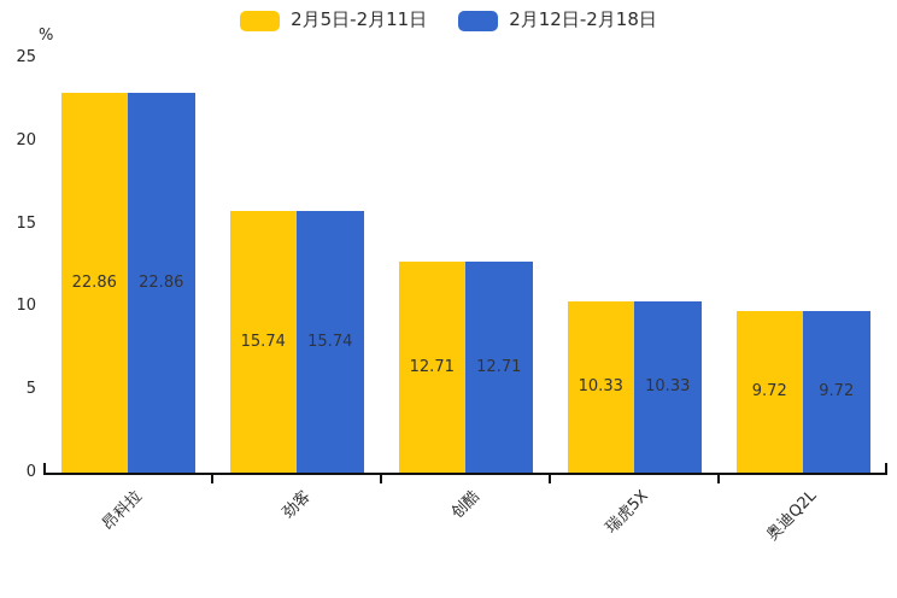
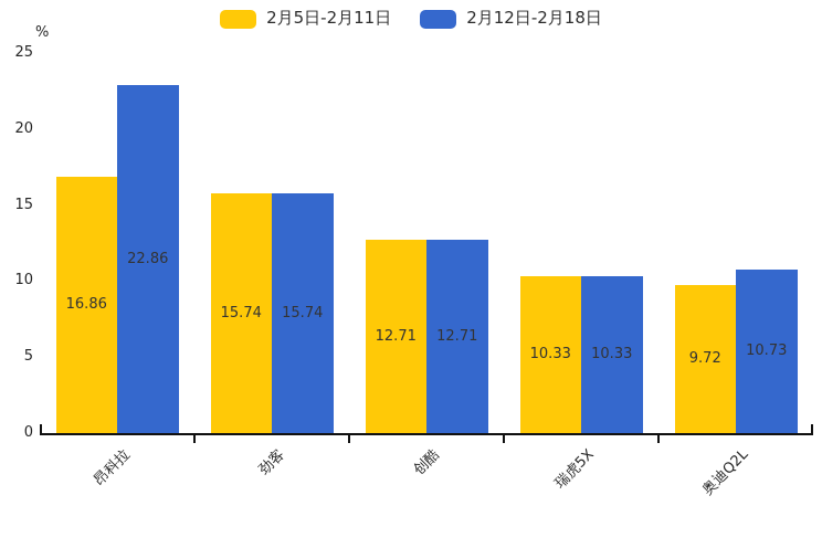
2月5日-2月11日/昂科拉: 22.86 -> 16.86
2月12日-2月18日/奥迪Q2L: 9.72 -> 10.73
